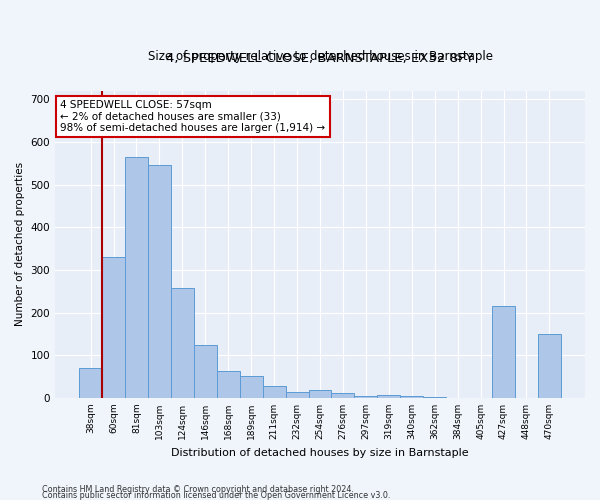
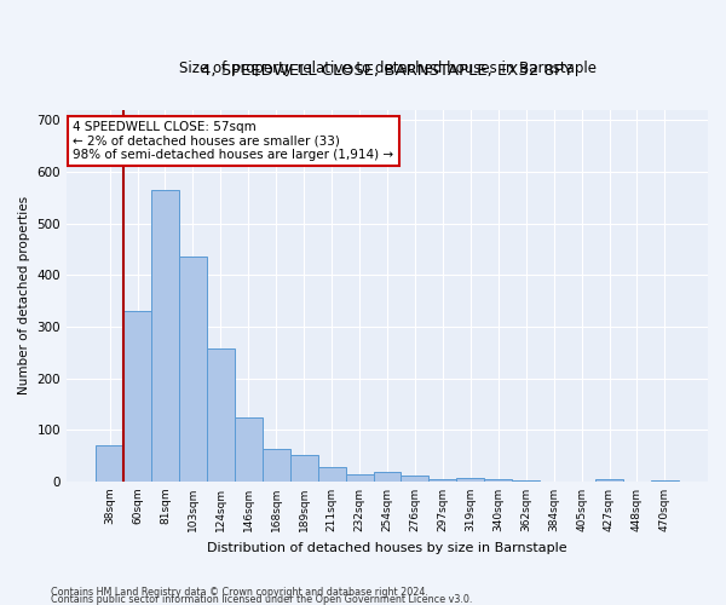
103sqm: 545 -> 435
427sqm: 215 -> 5
470sqm: 150 -> 3
